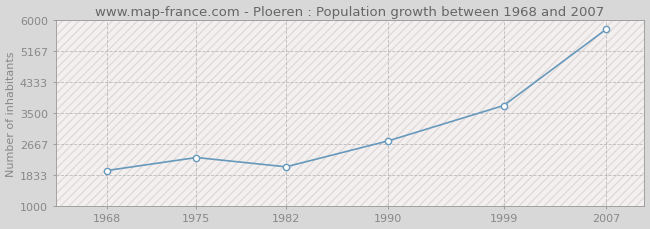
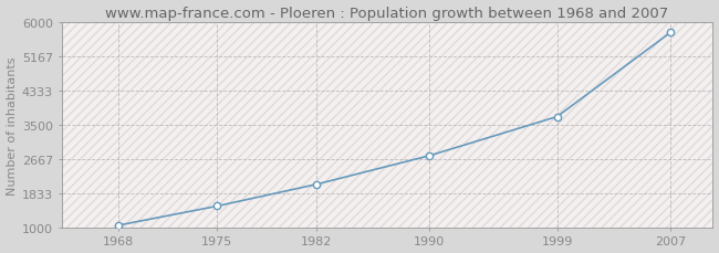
1968: 1950 -> 1050
1975: 2300 -> 1520
